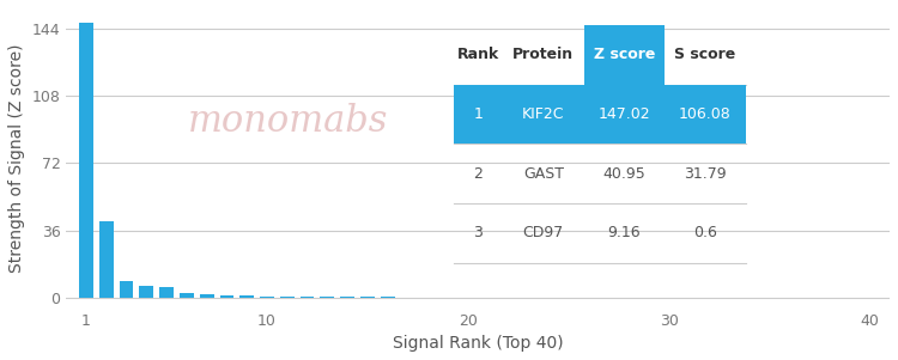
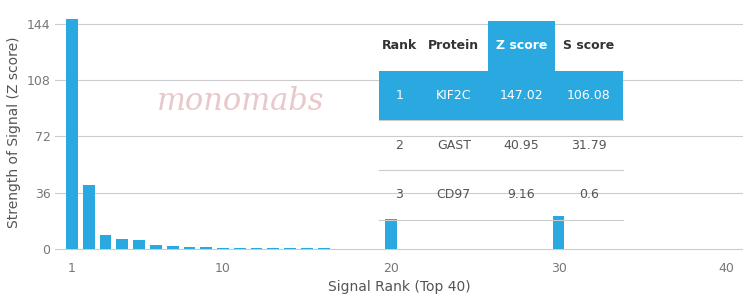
20: 0 -> 19
30: 0 -> 21
